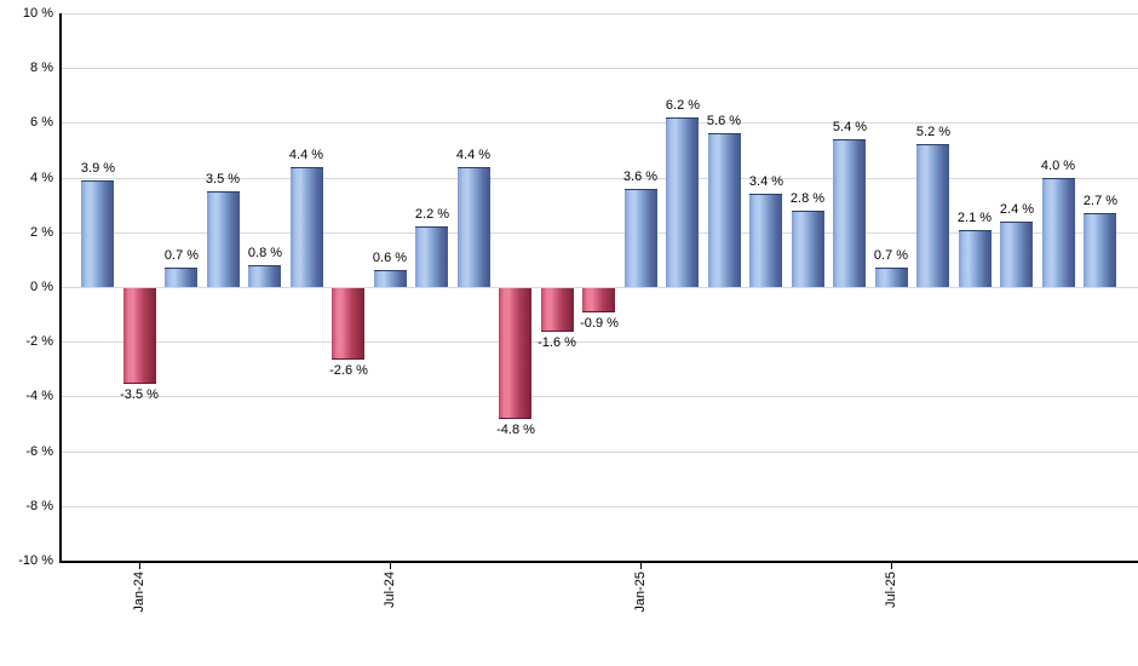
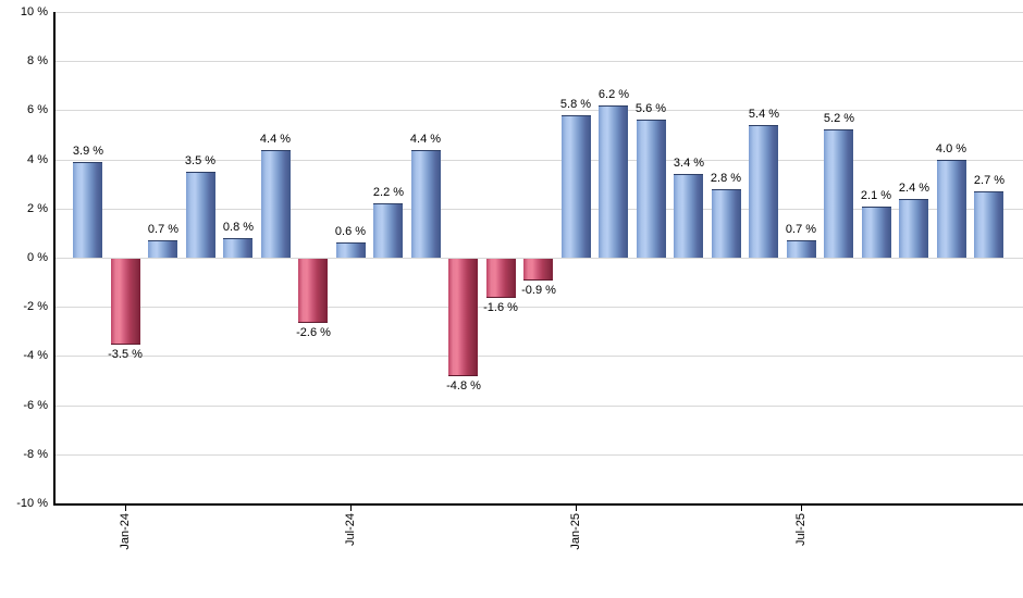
Jan-25: 3.6 -> 5.8
